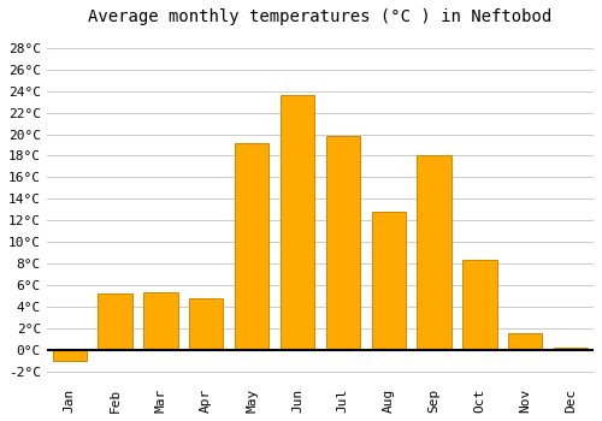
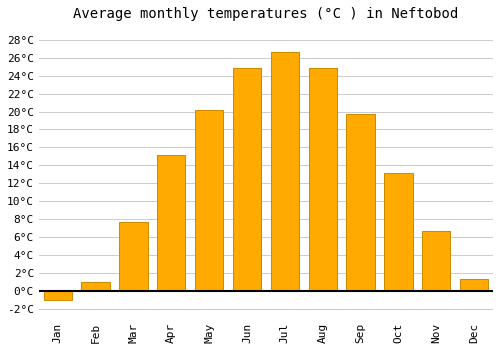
Feb: 5.2°C -> 1.0°C
Mar: 5.4°C -> 7.7°C
Apr: 4.8°C -> 15.2°C
May: 19.2°C -> 20.2°C
Jun: 23.6°C -> 24.8°C
Jul: 19.8°C -> 26.6°C
Aug: 12.8°C -> 24.8°C
Sep: 18.0°C -> 19.7°C
Oct: 8.4°C -> 13.2°C
Nov: 1.6°C -> 6.7°C
Dec: 0.2°C -> 1.3°C
